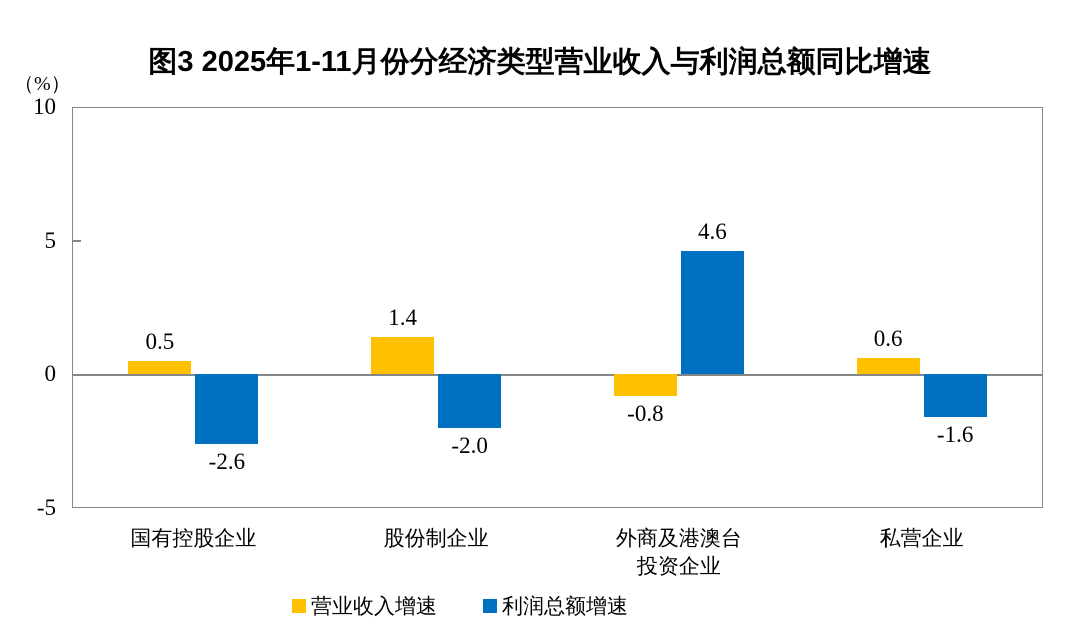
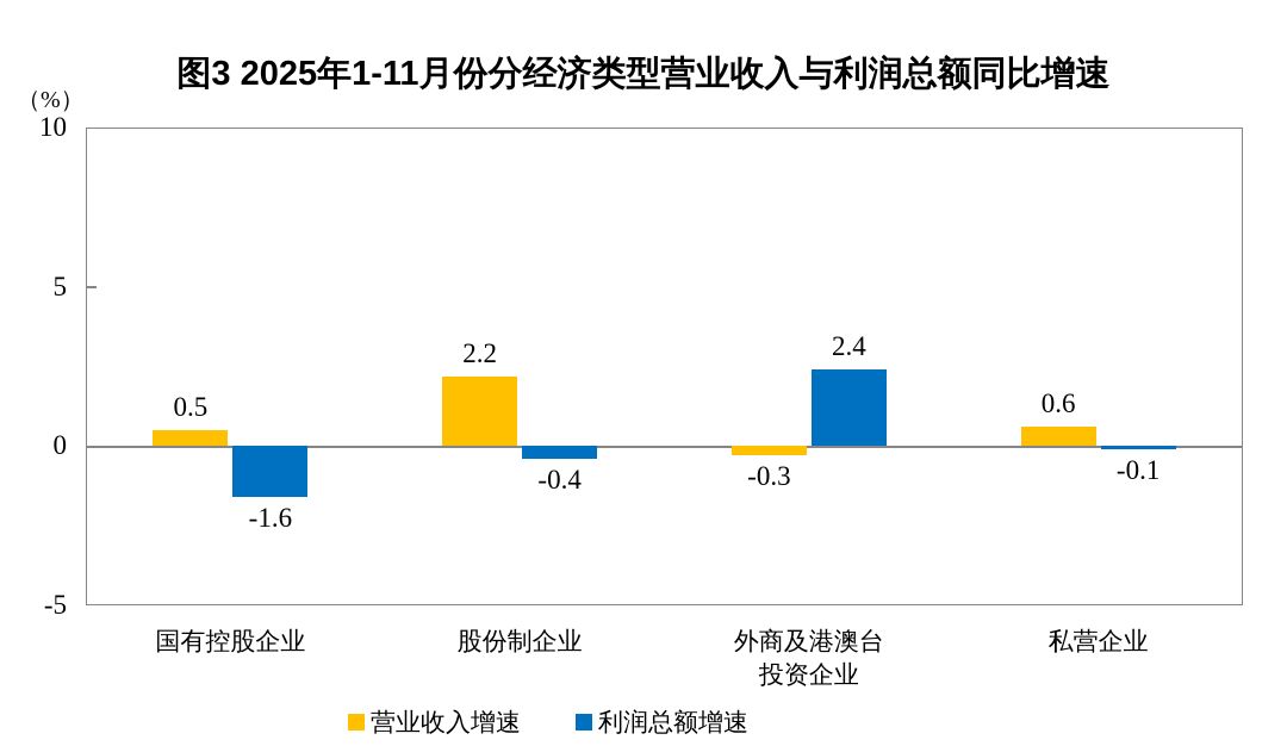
利润总额增速/国有控股企业: -2.6 -> -1.6
营业收入增速/股份制企业: 1.4 -> 2.2
利润总额增速/股份制企业: -2.0 -> -0.4
营业收入增速/外商及港澳台 投资企业: -0.8 -> -0.3
利润总额增速/外商及港澳台 投资企业: 4.6 -> 2.4
利润总额增速/私营企业: -1.6 -> -0.1
